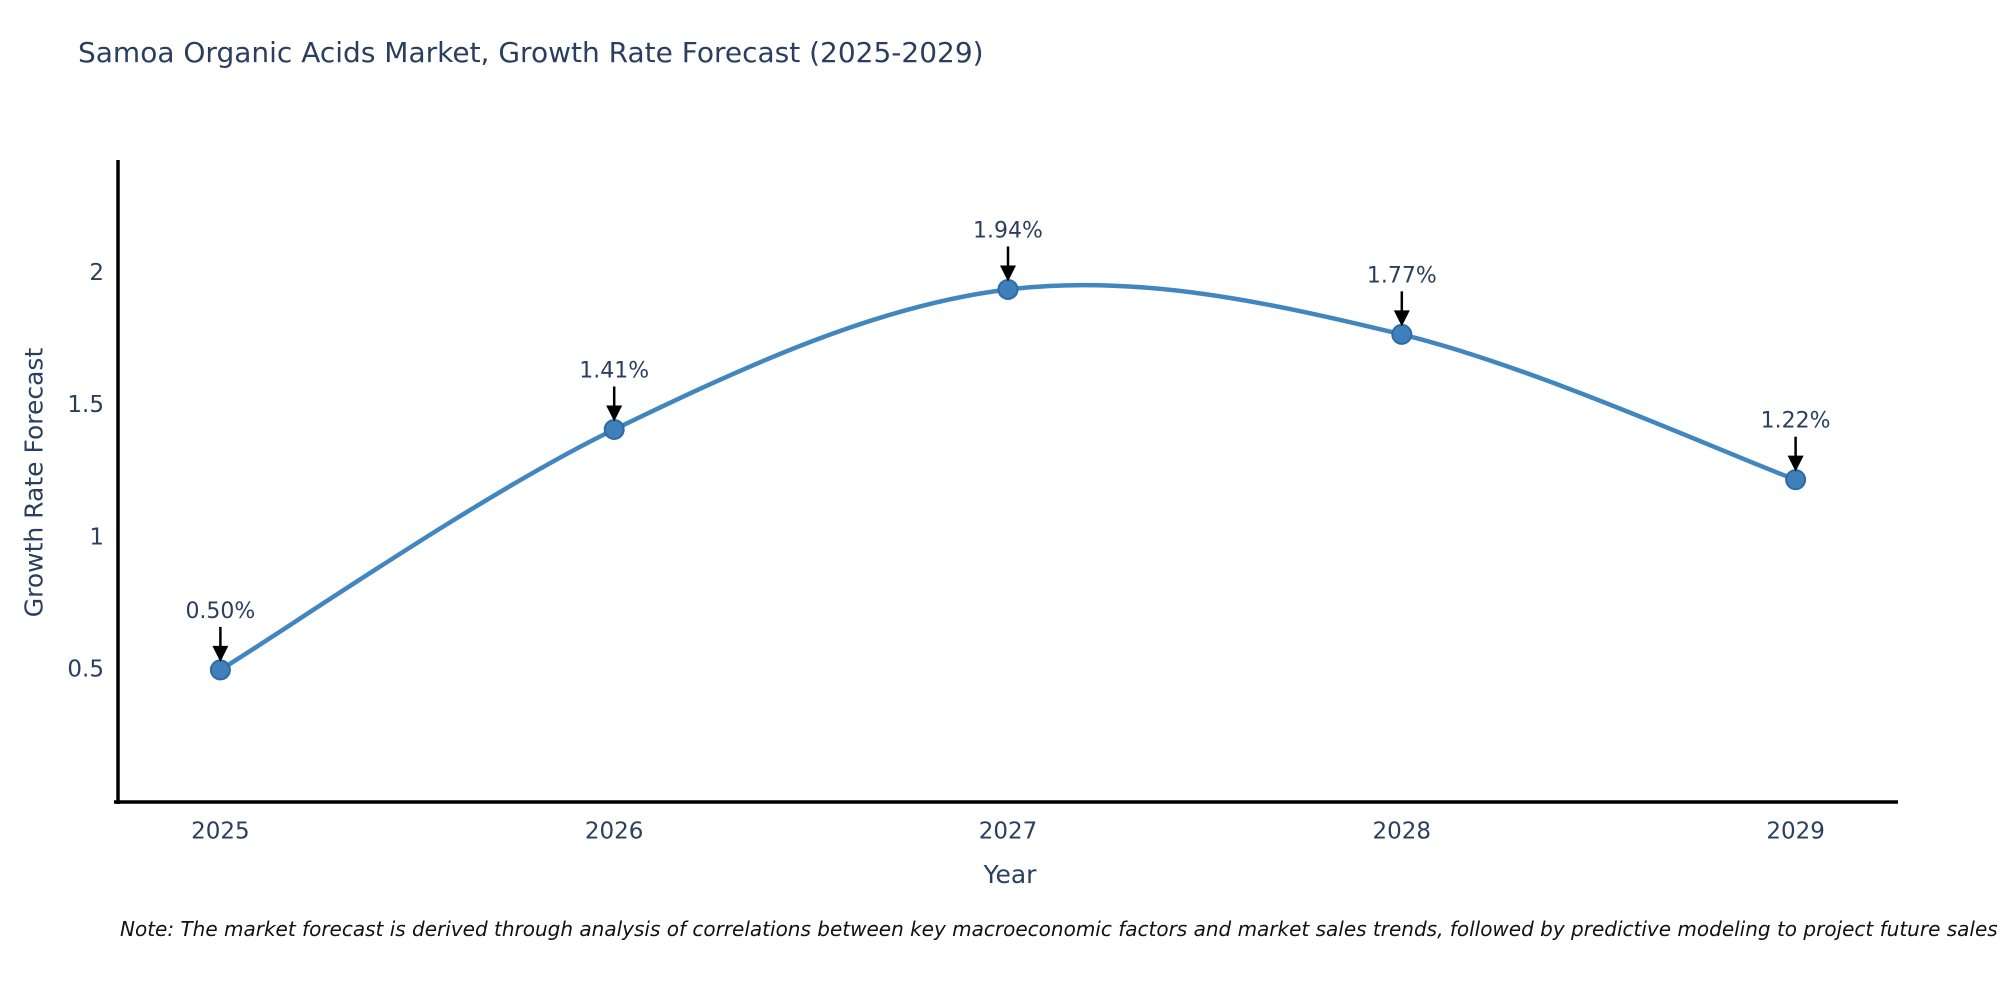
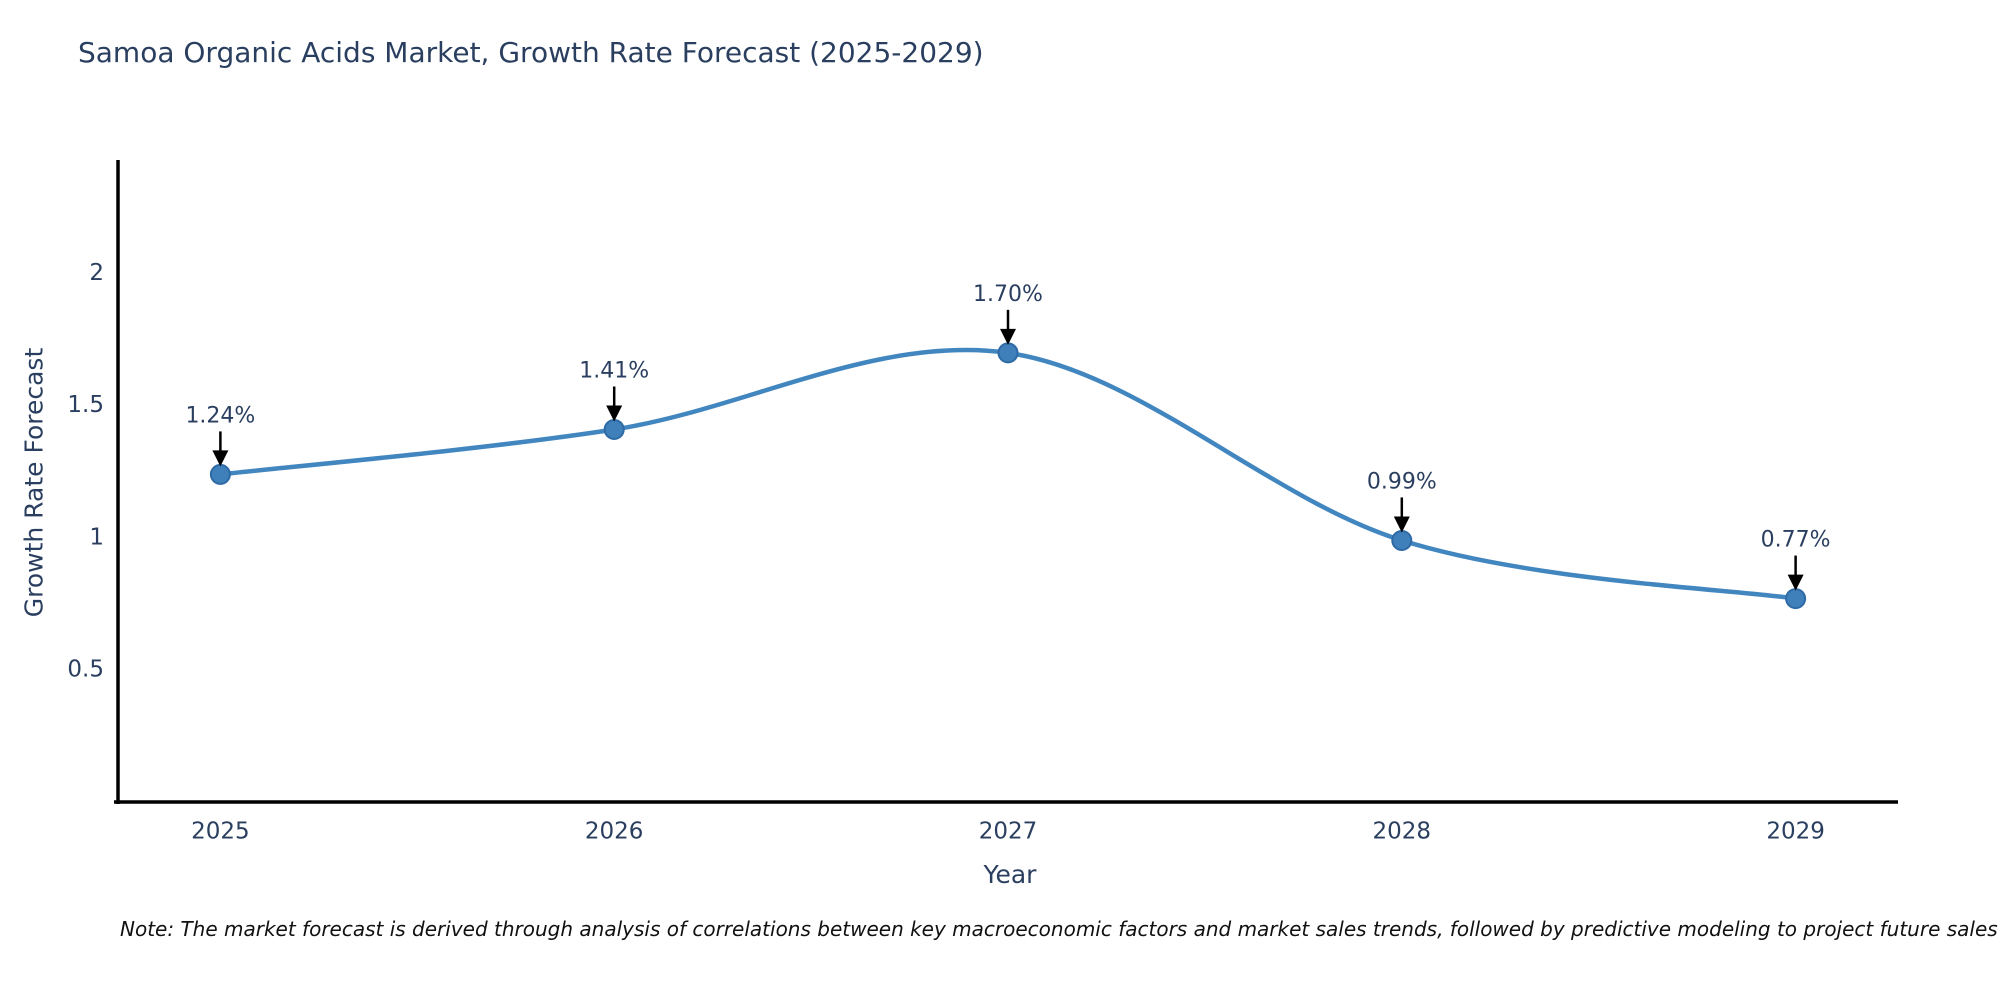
2025: 0.50% -> 1.24%
2027: 1.94% -> 1.70%
2028: 1.77% -> 0.99%
2029: 1.22% -> 0.77%
